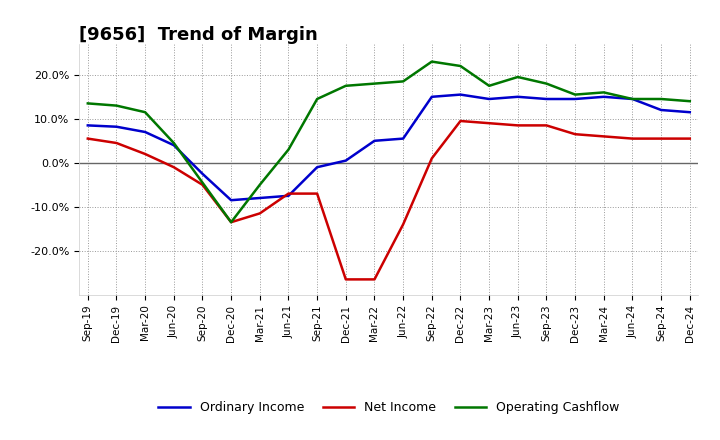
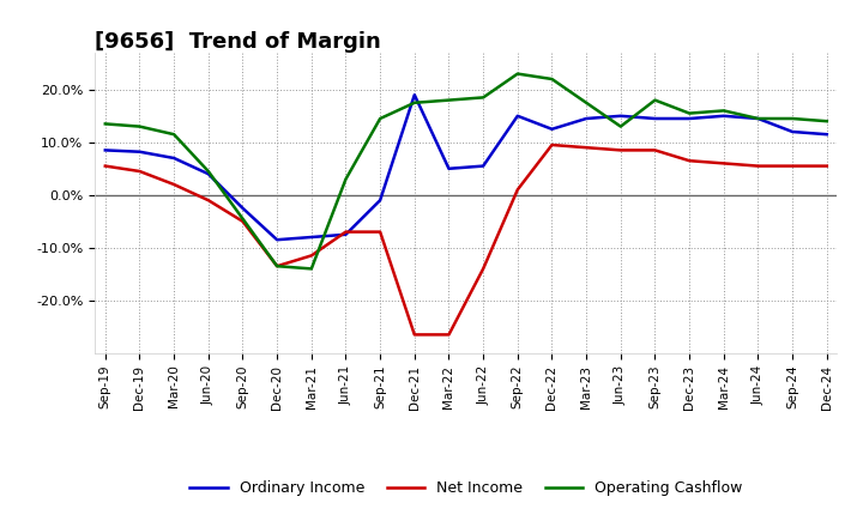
Operating Cashflow/Mar-21: -5.0% -> -14.0%
Ordinary Income/Dec-21: 0.5% -> 19.0%
Ordinary Income/Dec-22: 15.5% -> 12.5%
Operating Cashflow/Jun-23: 19.5% -> 13.0%
